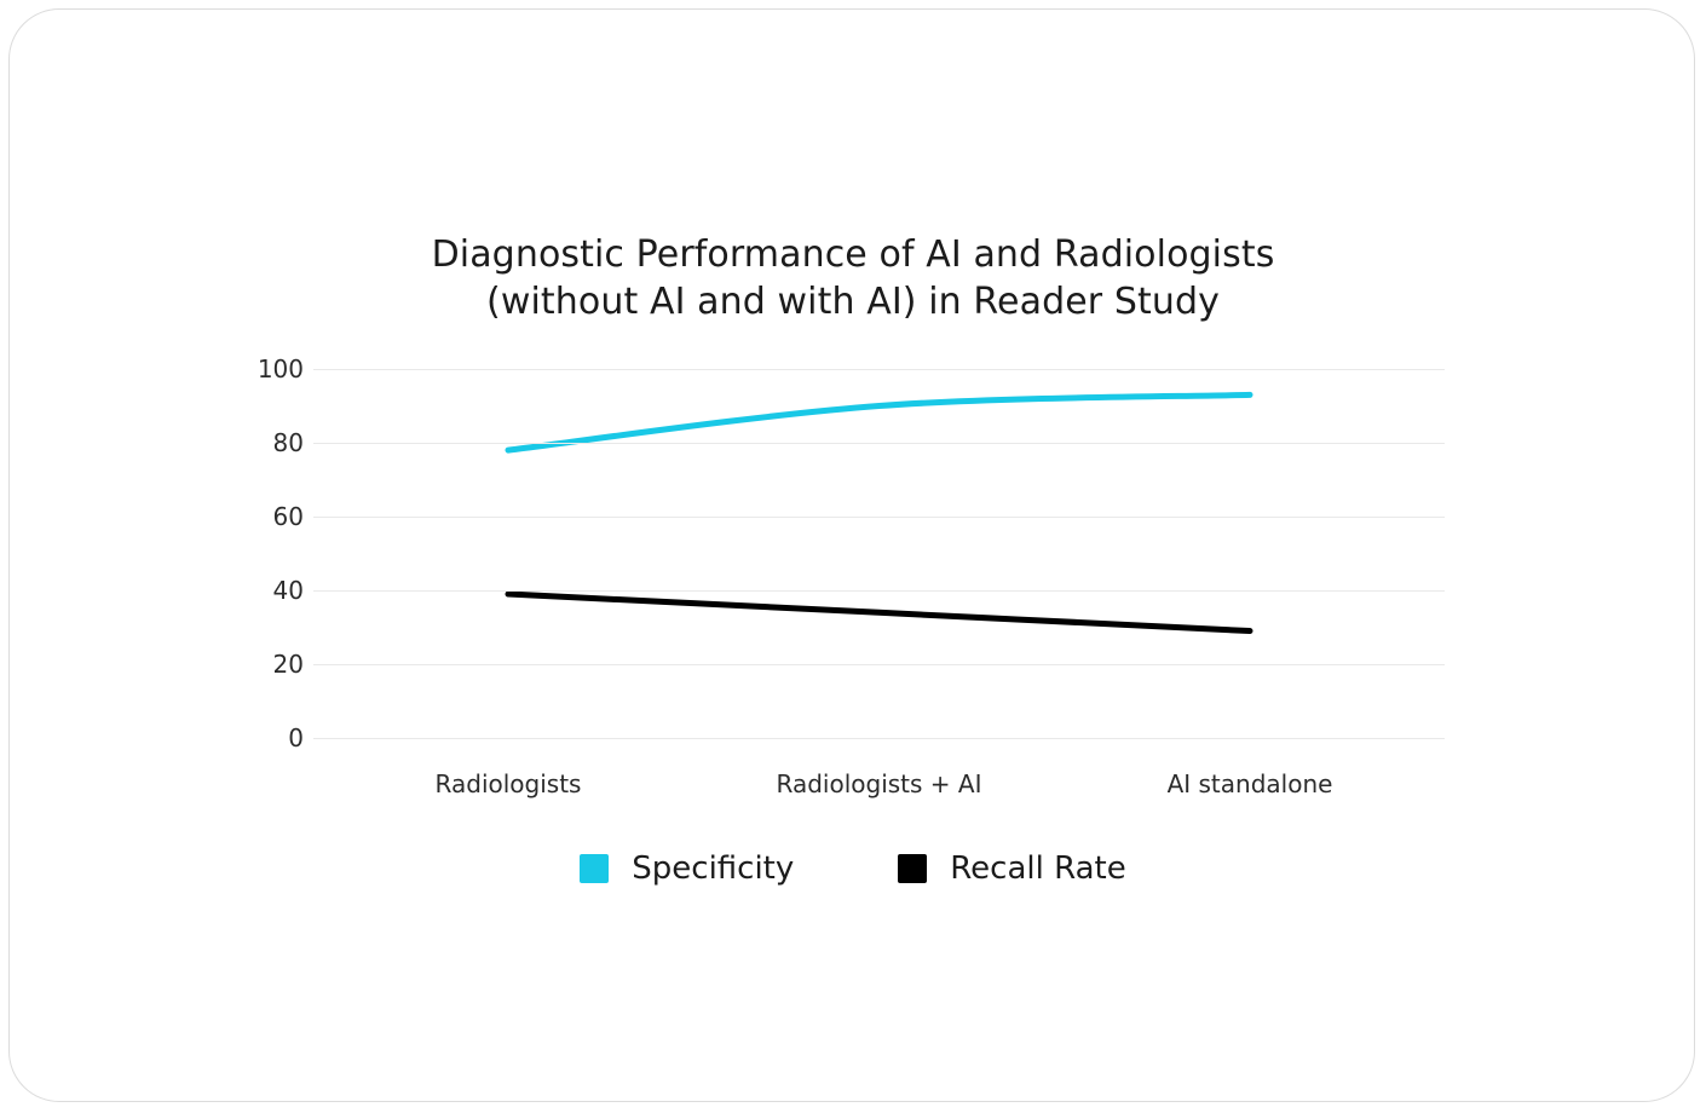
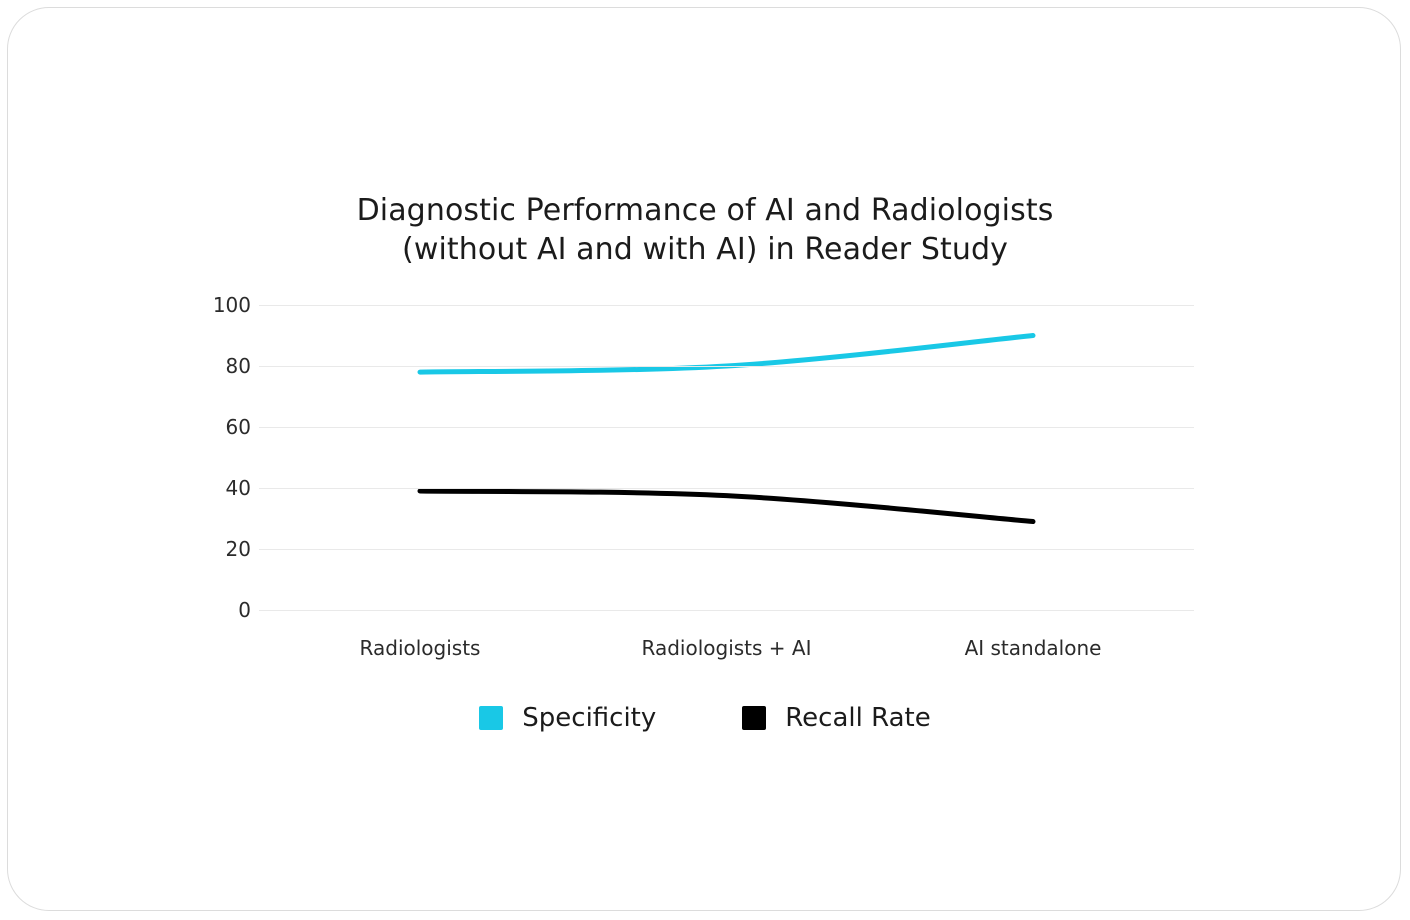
Specificity/Radiologists + AI: 90 -> 80
Recall Rate/Radiologists + AI: 34 -> 38
Specificity/AI standalone: 93 -> 90
